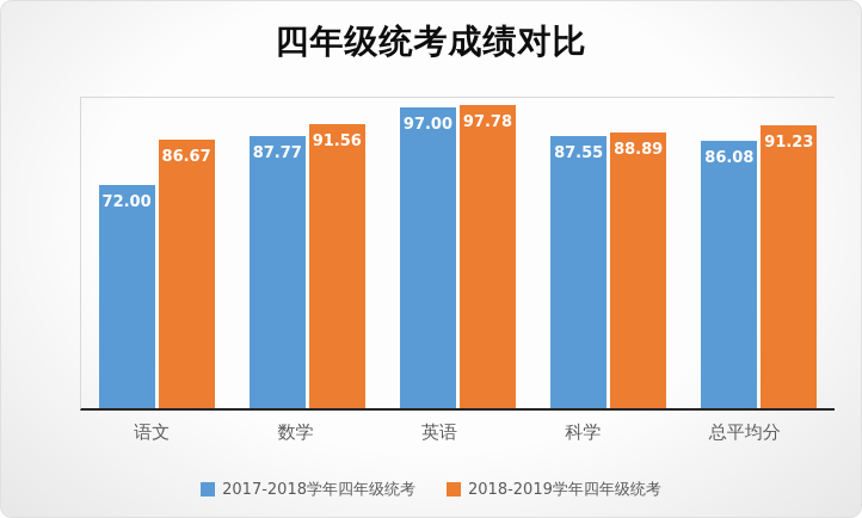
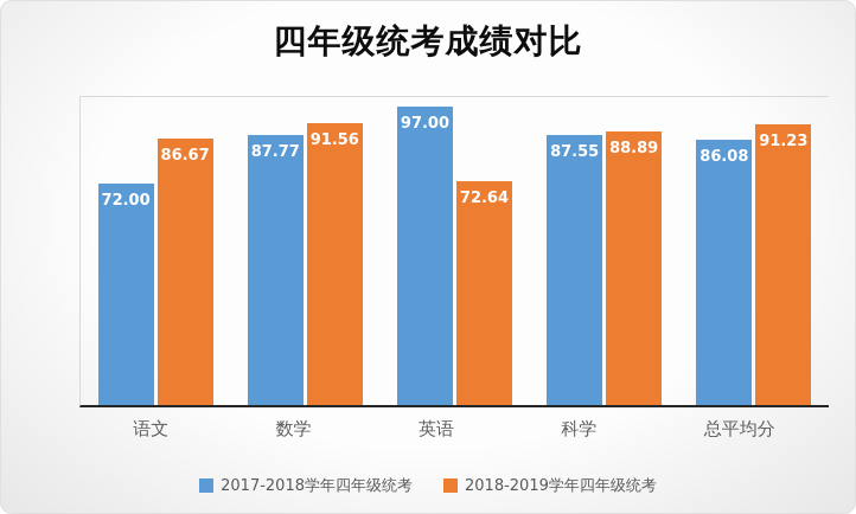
2018-2019学年四年级统考/英语: 97.78 -> 72.64
